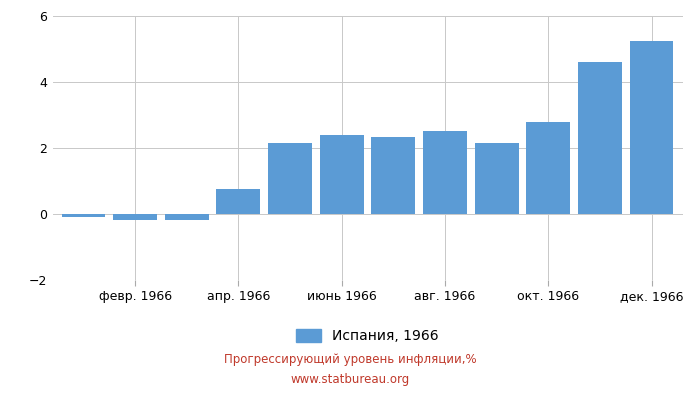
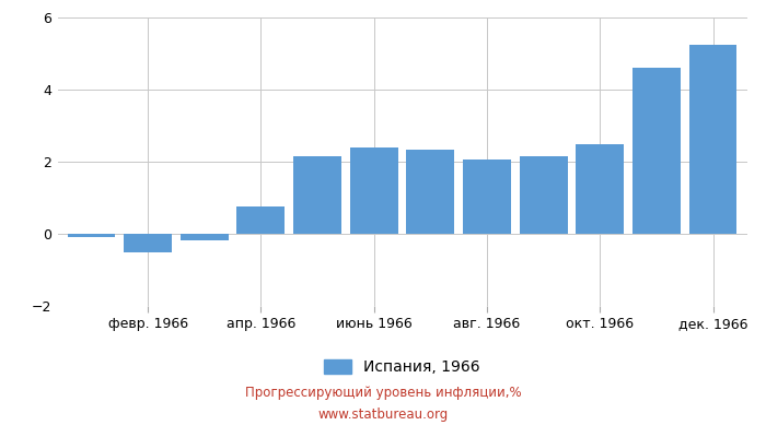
февр. 1966: -0.18 -> -0.50
авг. 1966: 2.52 -> 2.05
окт. 1966: 2.80 -> 2.50
